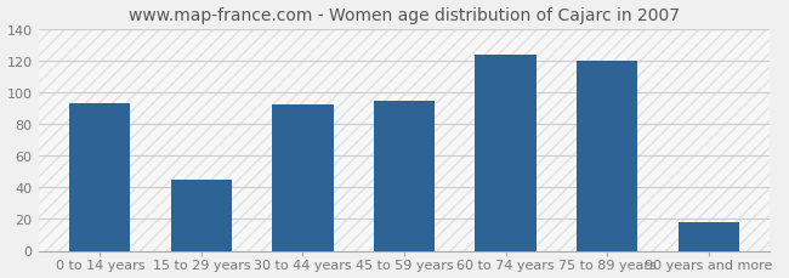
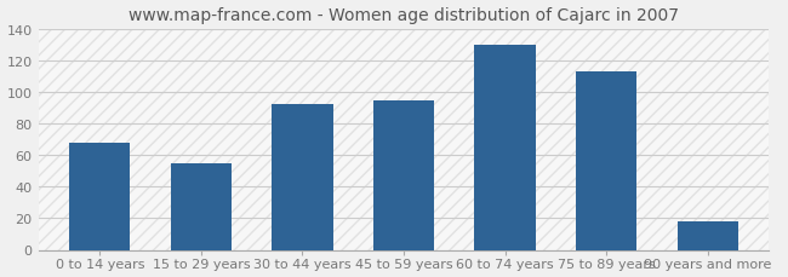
0 to 14 years: 93 -> 68
15 to 29 years: 45 -> 55
60 to 74 years: 124 -> 130
75 to 89 years: 120 -> 113
